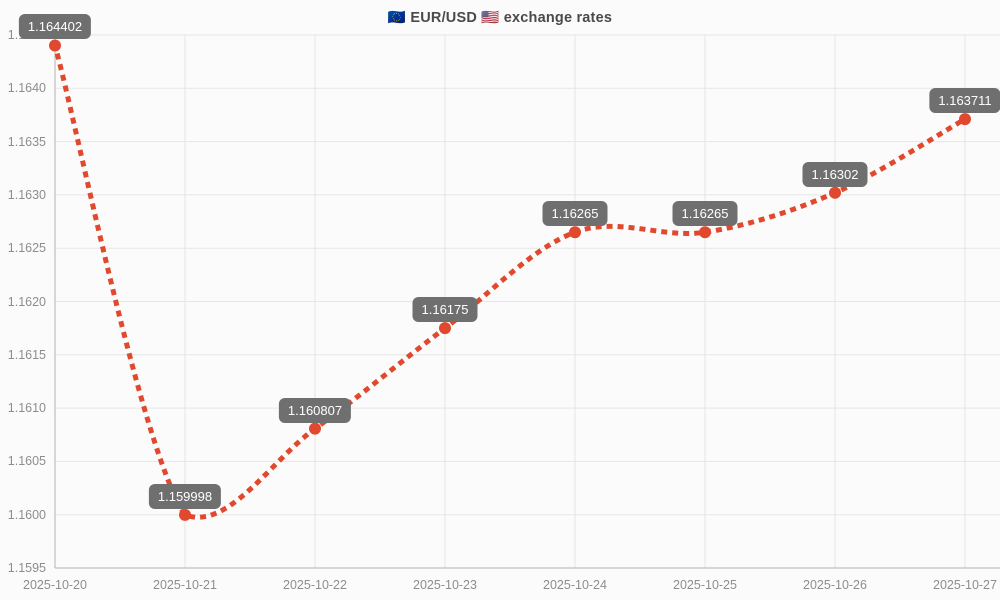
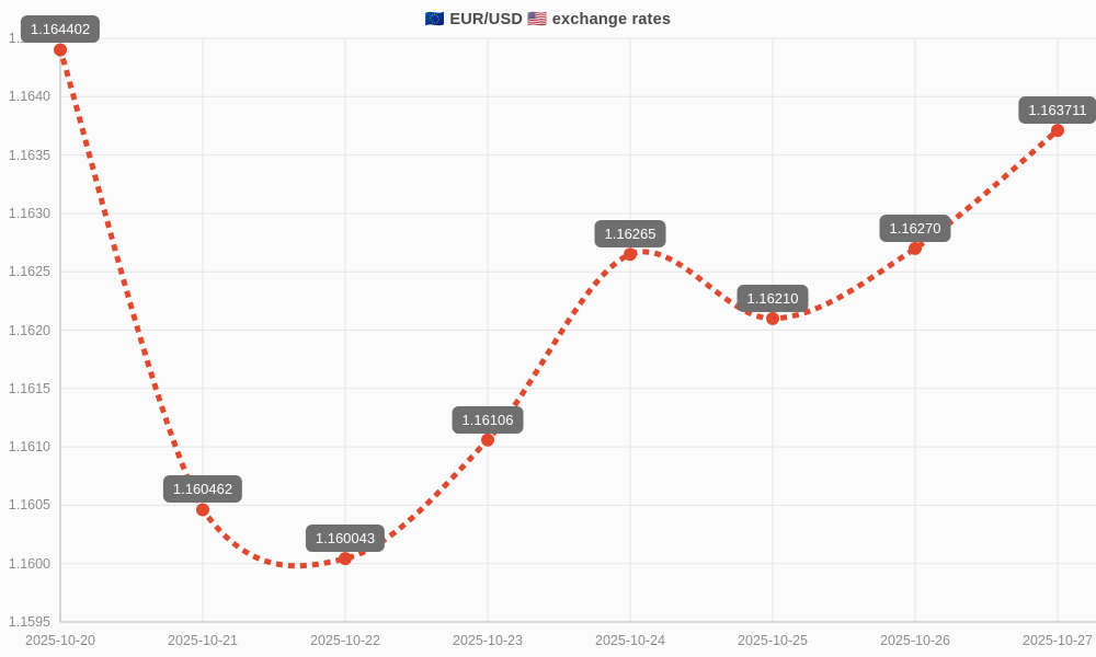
2025-10-21: 1.159998 -> 1.160462
2025-10-22: 1.160807 -> 1.160043
2025-10-23: 1.16175 -> 1.16106
2025-10-25: 1.16265 -> 1.16210
2025-10-26: 1.16302 -> 1.16270
